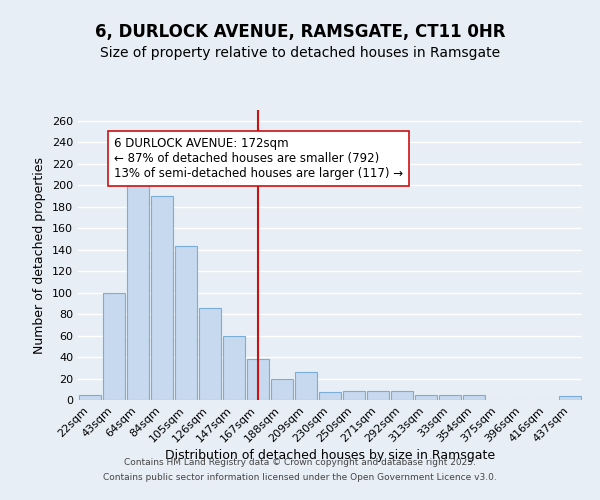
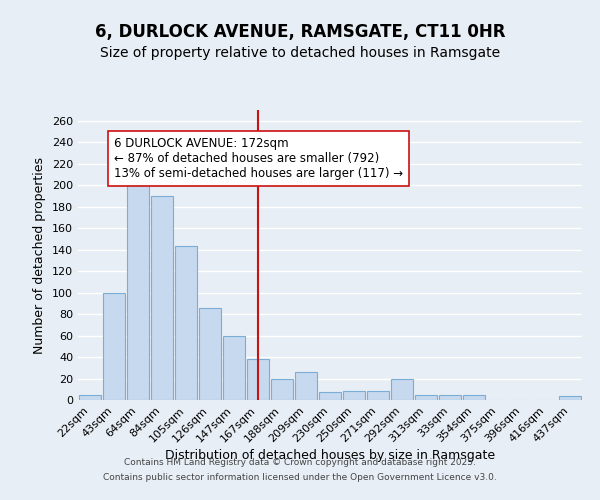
292sqm: 8 -> 20
